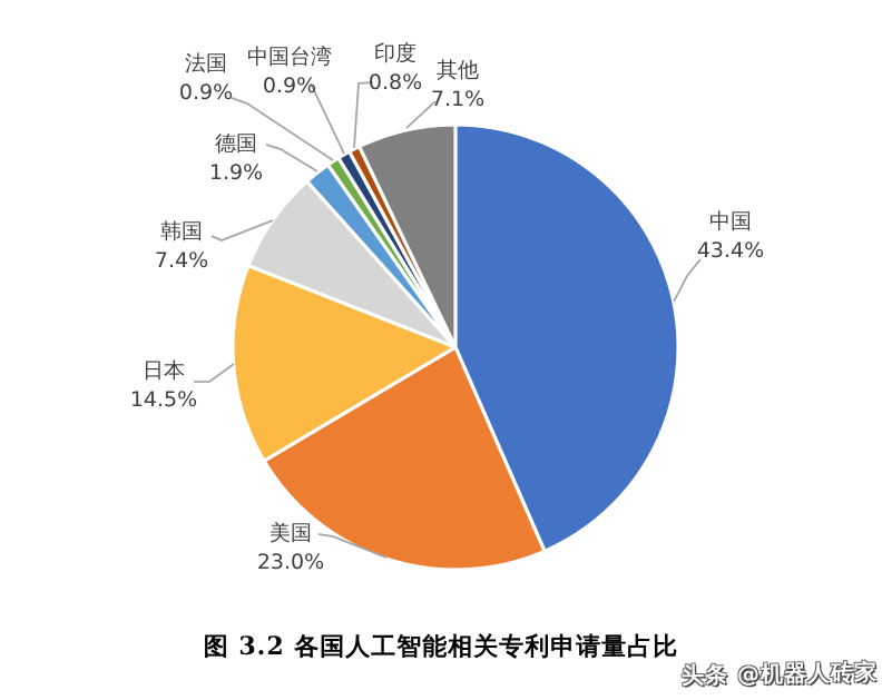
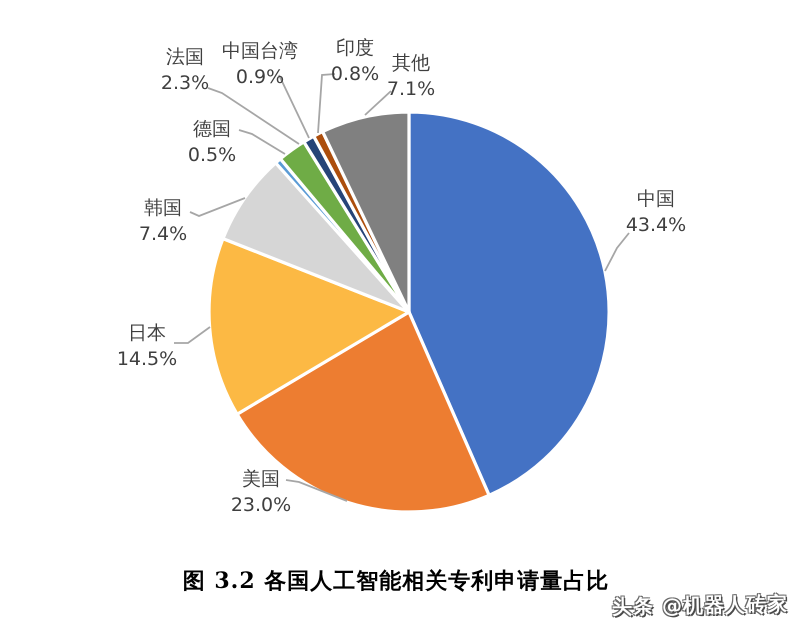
德国: 1.9% -> 0.5%
法国: 0.9% -> 2.3%
